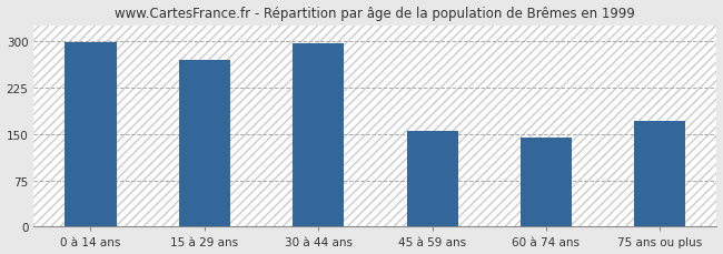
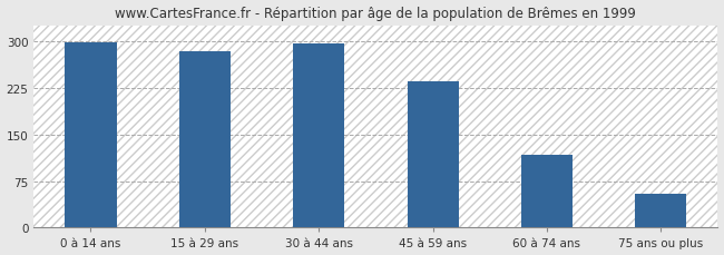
15 à 29 ans: 270 -> 284
45 à 59 ans: 154 -> 236
60 à 74 ans: 144 -> 118
75 ans ou plus: 170 -> 55
